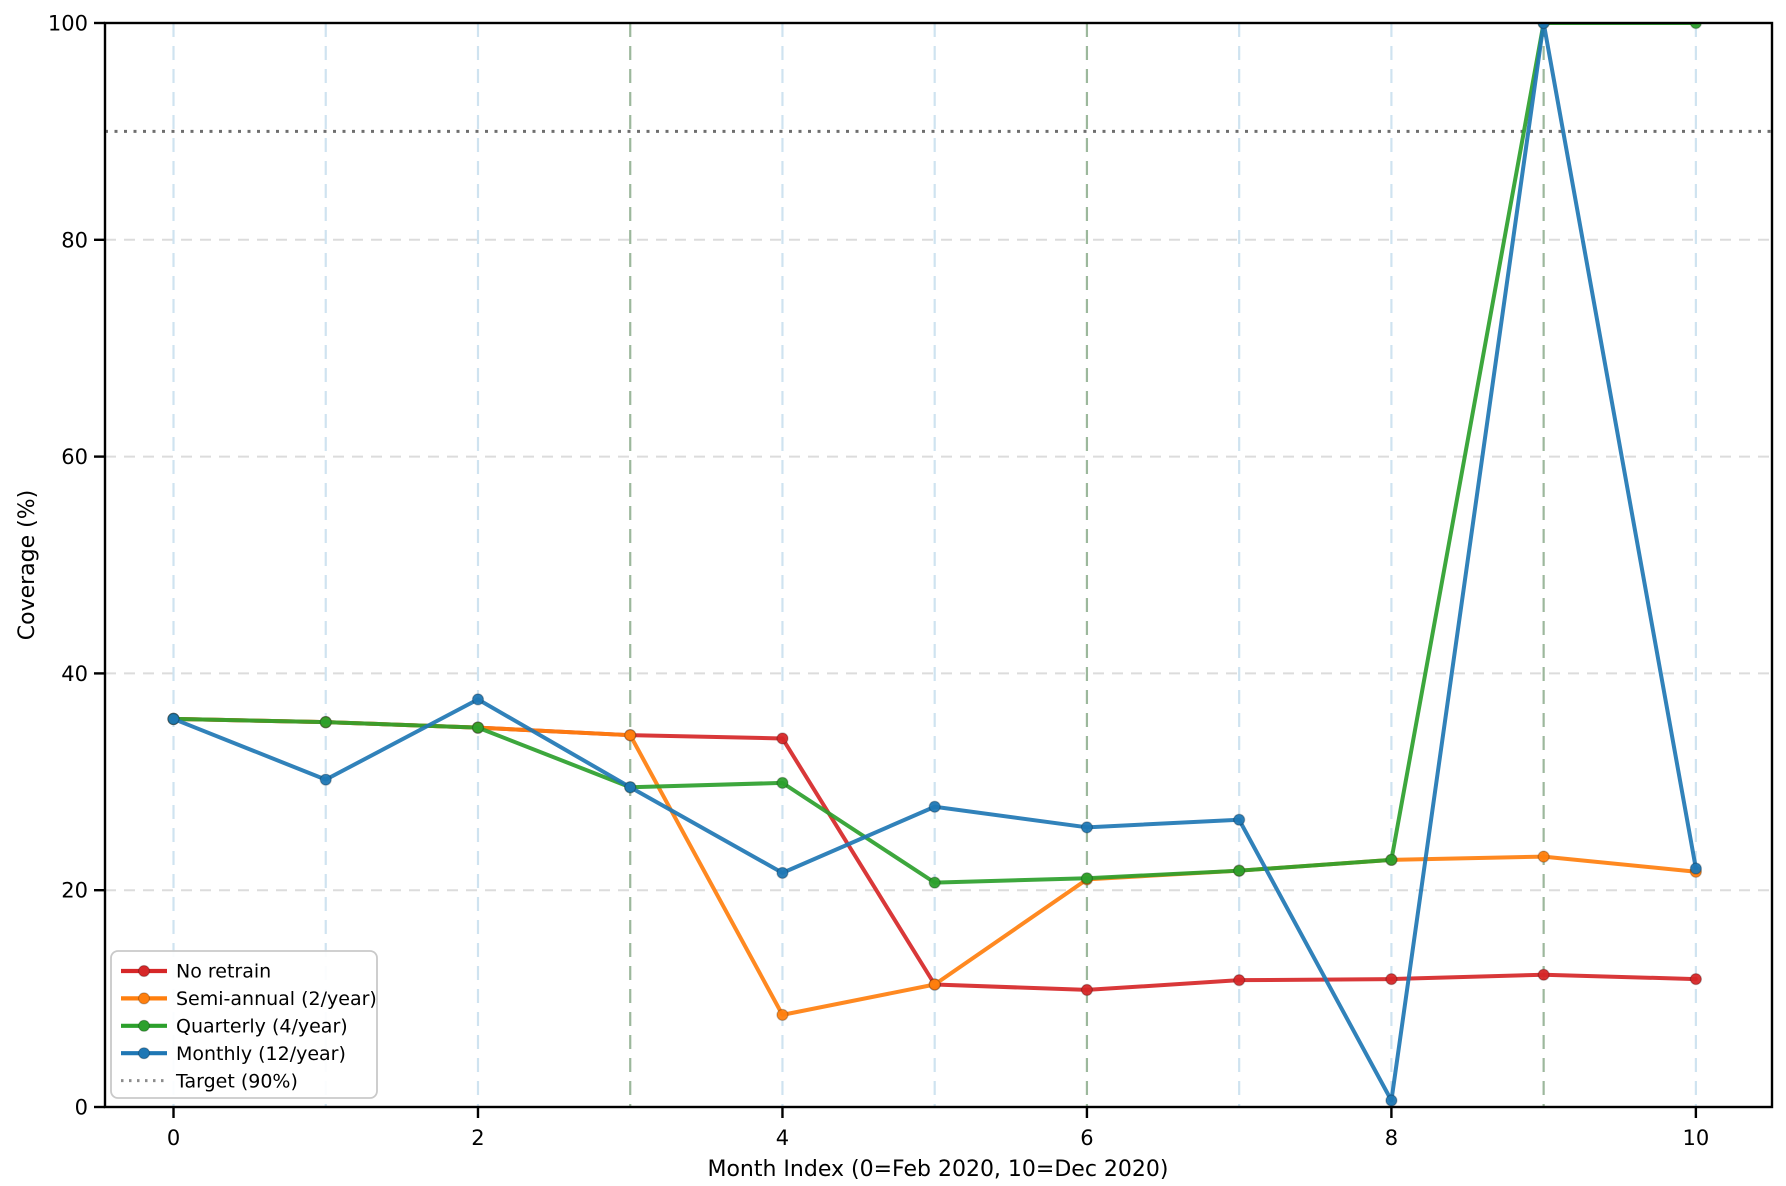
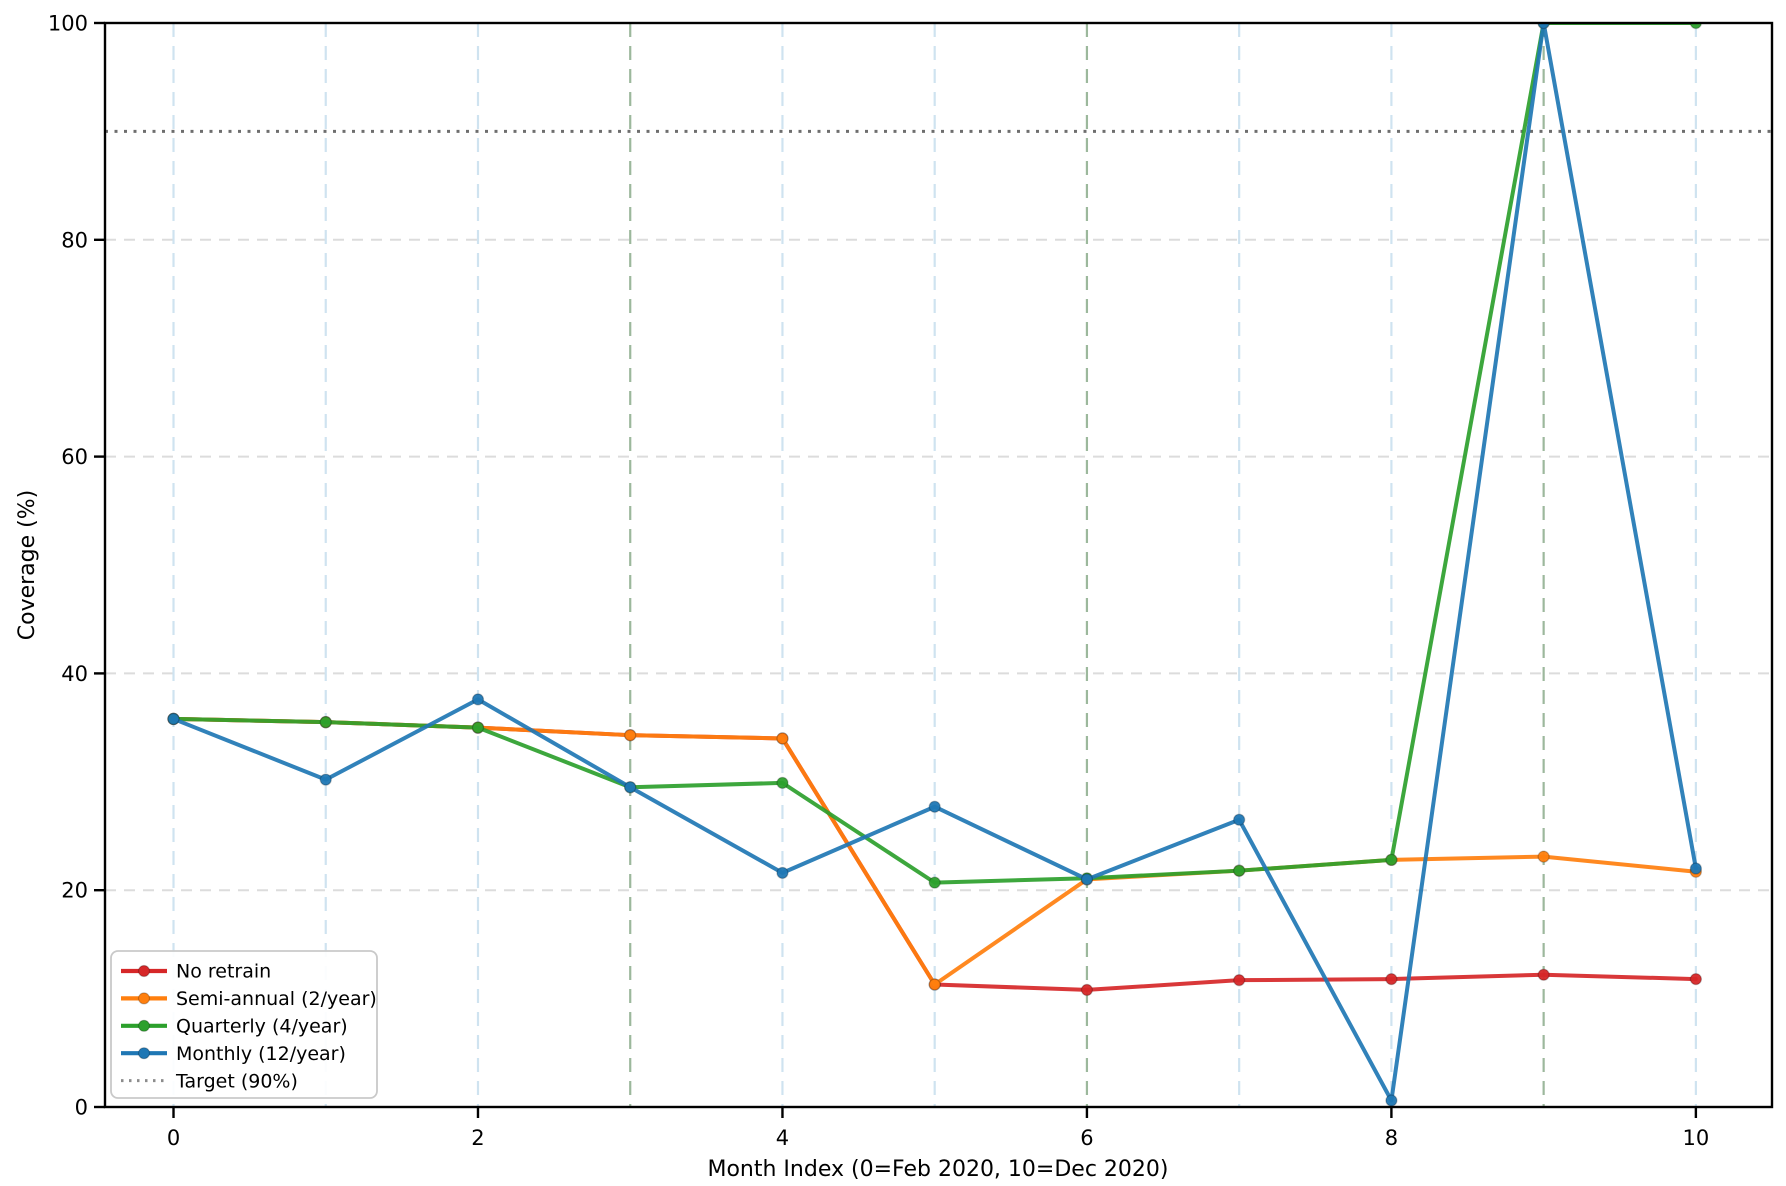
Semi-annual (2/year)/4: 8.5 -> 34.0
Monthly (12/year)/6: 25.8 -> 21.0
